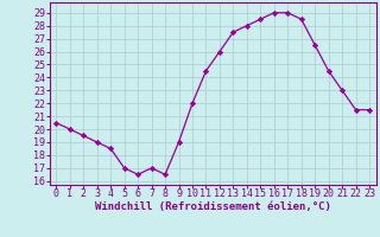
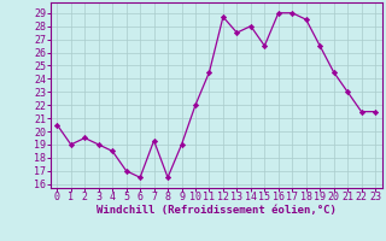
1: 20.0 -> 19.0
7: 17.0 -> 19.3
12: 26.0 -> 28.7
15: 28.5 -> 26.5
